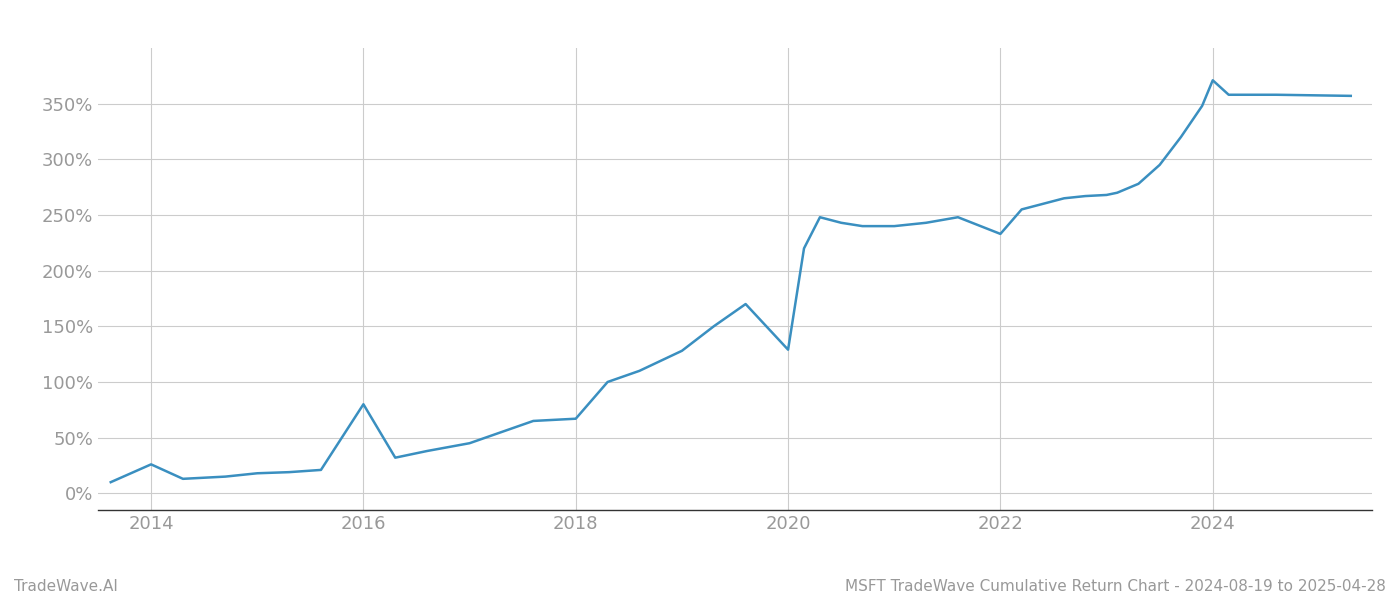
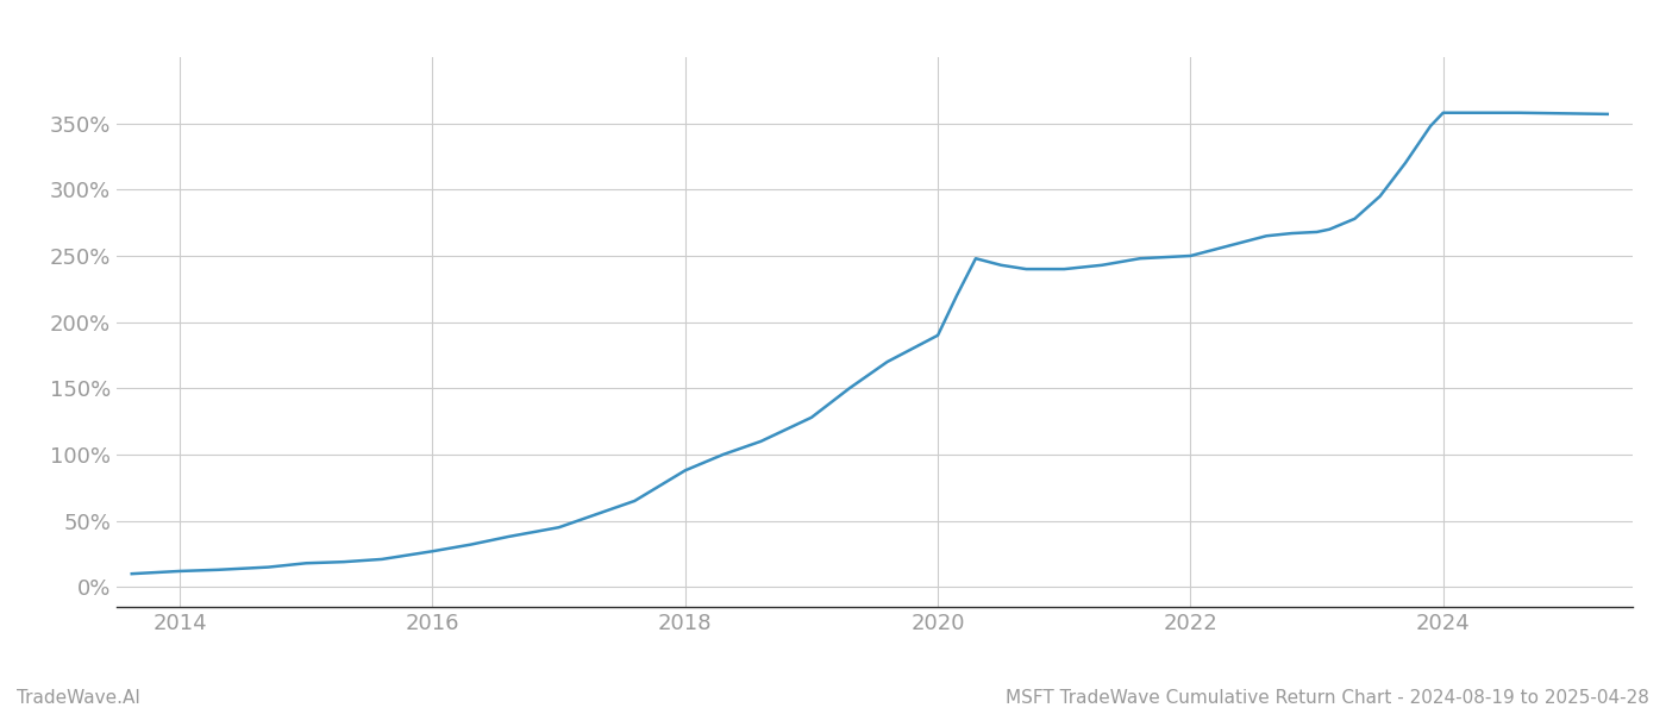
2014: 26% -> 12%
2016: 80% -> 27%
2018: 67% -> 88%
2020: 129% -> 190%
2022: 233% -> 250%
2024: 371% -> 358%
